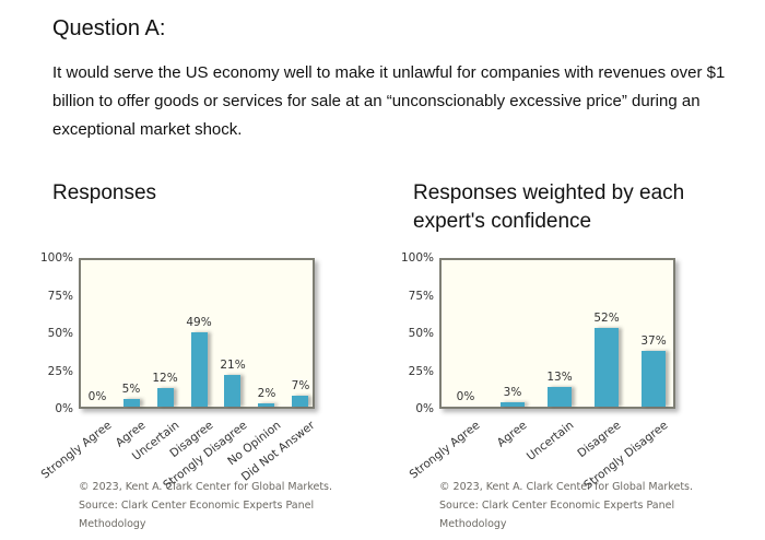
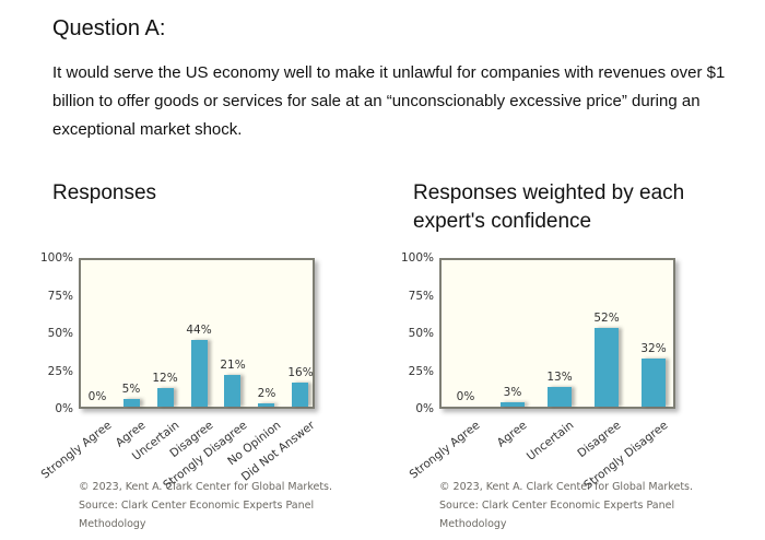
Responses/Disagree: 49% -> 44%
Responses/Did Not Answer: 7% -> 16%
Responses weighted by each expert's confidence/Strongly Disagree: 37% -> 32%
